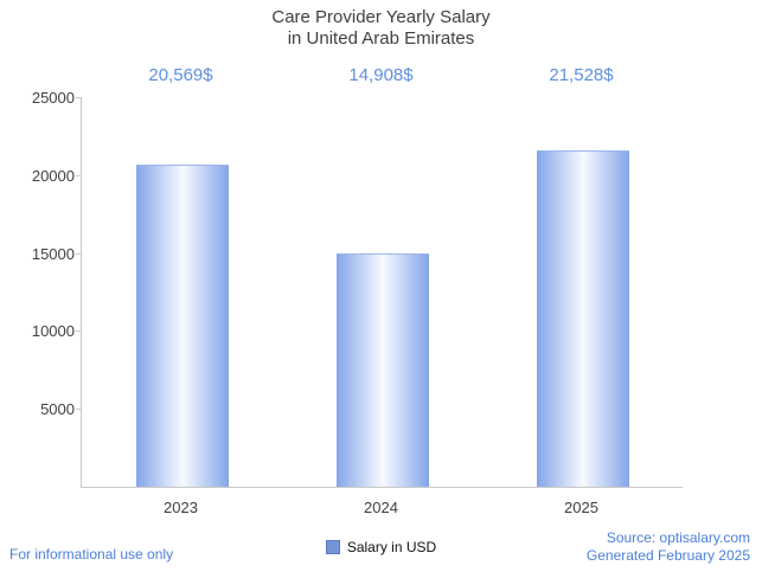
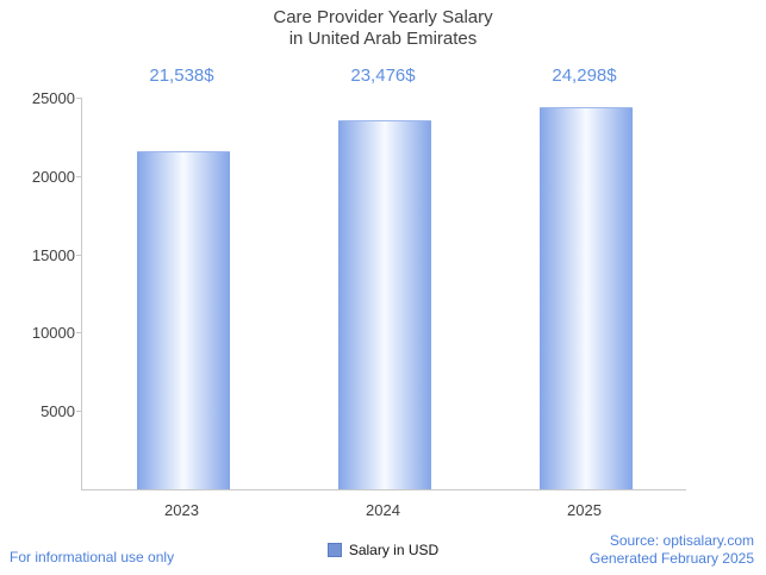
2023: 20,569 -> 21,538
2024: 14,908 -> 23,476
2025: 21,528 -> 24,298
